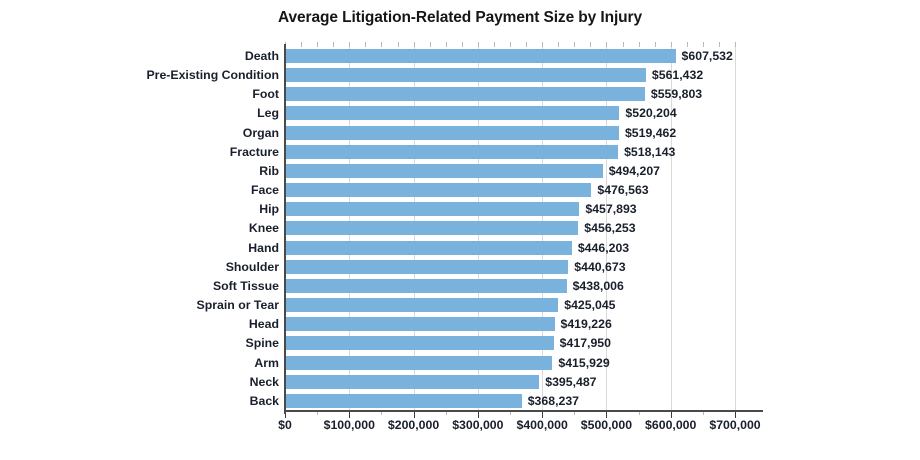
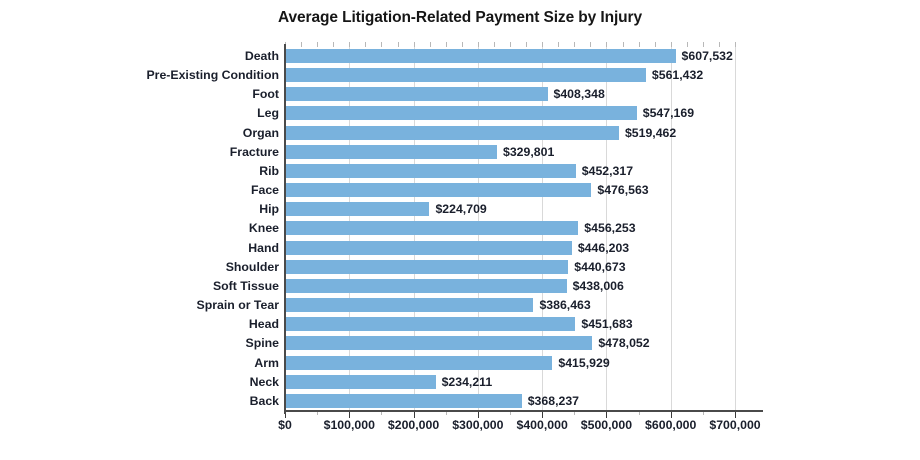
Foot: $559,803 -> $408,348
Leg: $520,204 -> $547,169
Fracture: $518,143 -> $329,801
Rib: $494,207 -> $452,317
Hip: $457,893 -> $224,709
Sprain or Tear: $425,045 -> $386,463
Head: $419,226 -> $451,683
Spine: $417,950 -> $478,052
Neck: $395,487 -> $234,211
